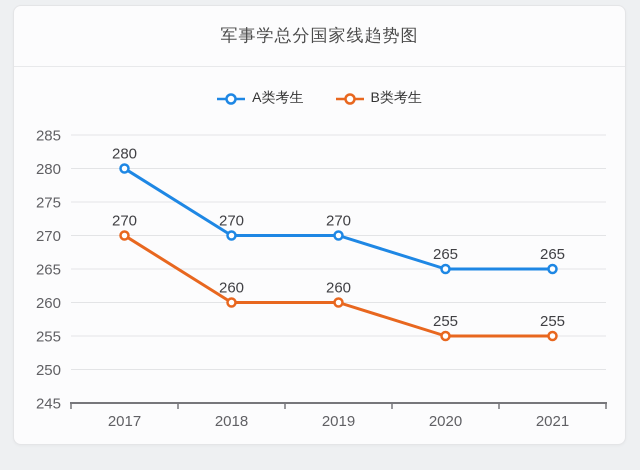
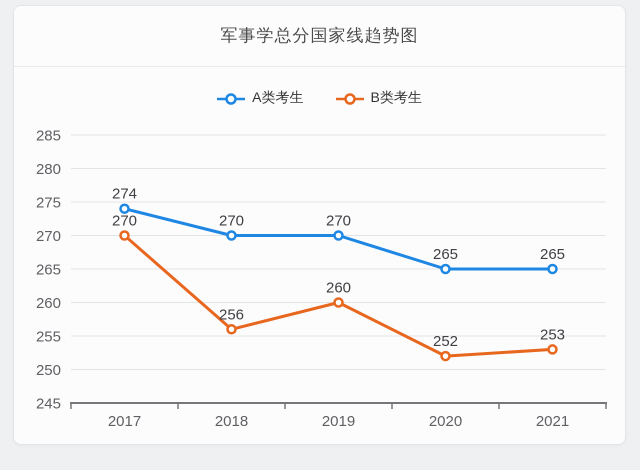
A类考生/2017: 280 -> 274
B类考生/2018: 260 -> 256
B类考生/2020: 255 -> 252
B类考生/2021: 255 -> 253
